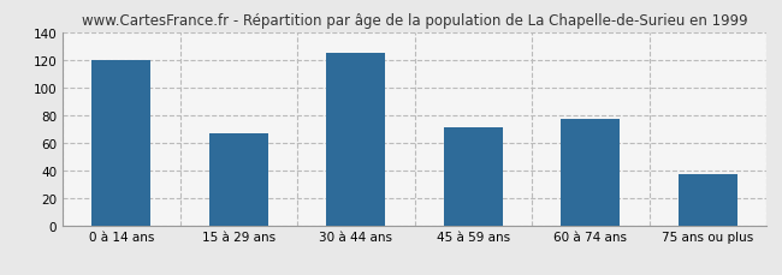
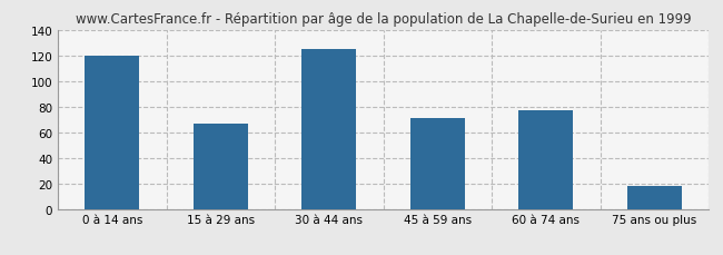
75 ans ou plus: 37 -> 18
